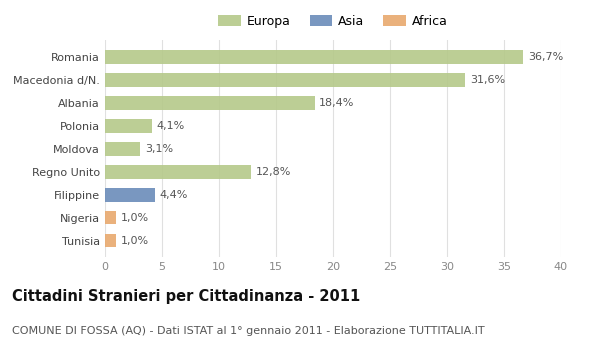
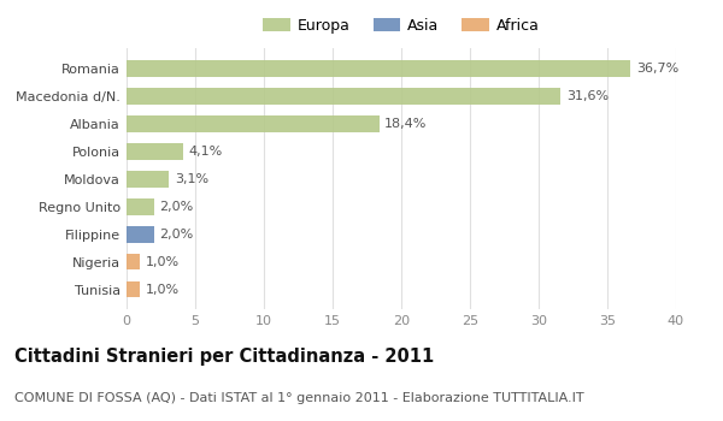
Regno Unito: 12,8% -> 2,0%
Filippine: 4,4% -> 2,0%
